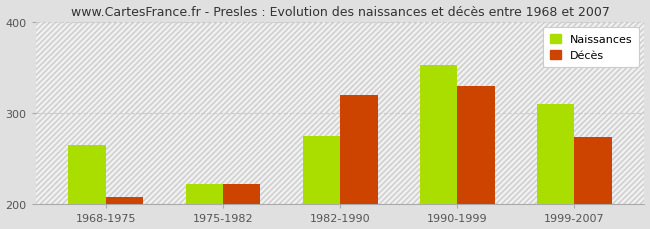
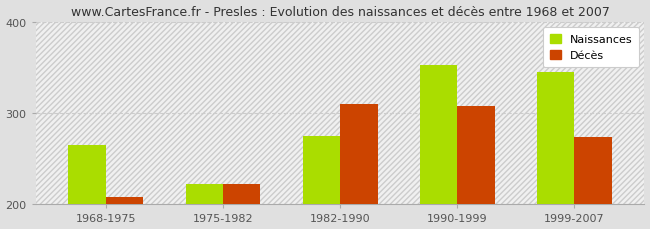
Décès/1982-1990: 320 -> 310
Décès/1990-1999: 330 -> 308
Naissances/1999-2007: 310 -> 345
